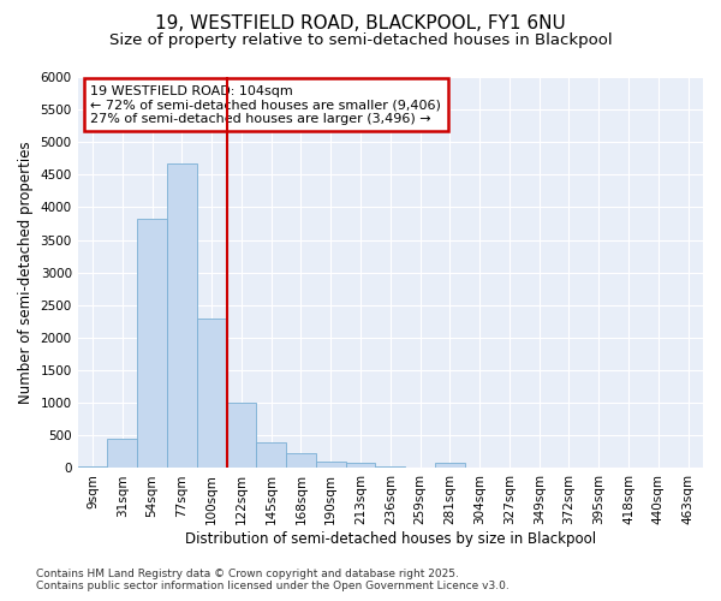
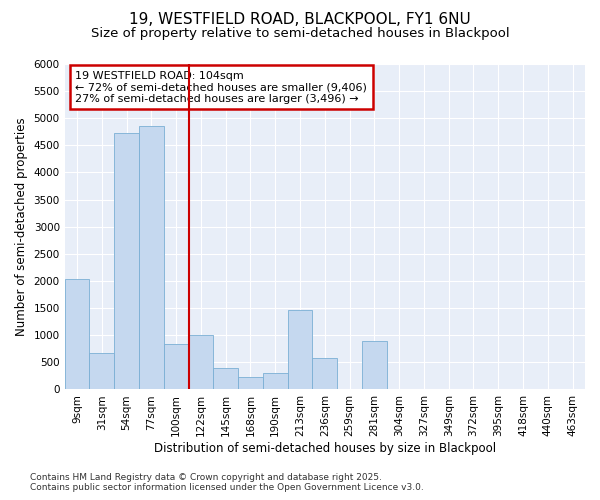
9sqm: 30 -> 2040
31sqm: 450 -> 680
54sqm: 3820 -> 4720
77sqm: 4680 -> 4860
100sqm: 2300 -> 840
190sqm: 100 -> 300
213sqm: 80 -> 1460
236sqm: 30 -> 580
281sqm: 80 -> 900
